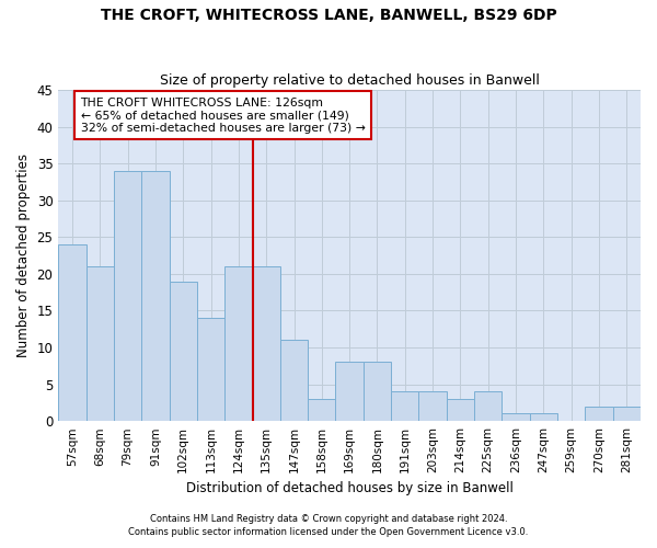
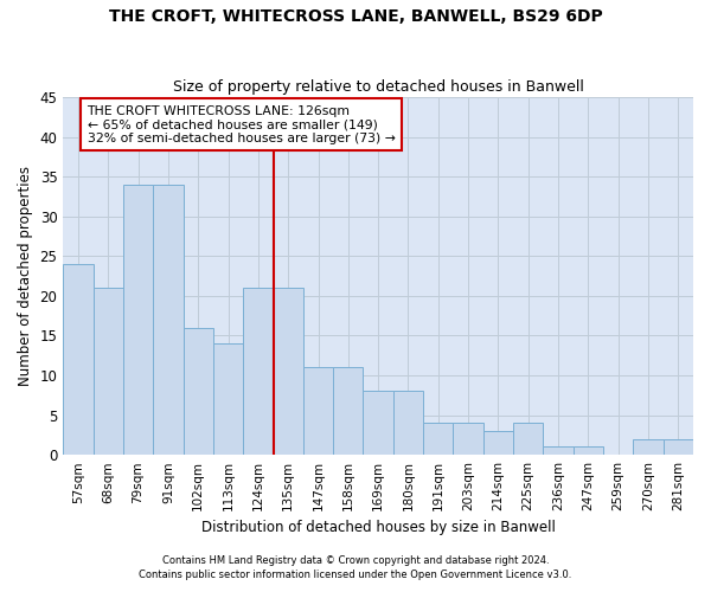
102sqm: 19 -> 16
158sqm: 3 -> 11
